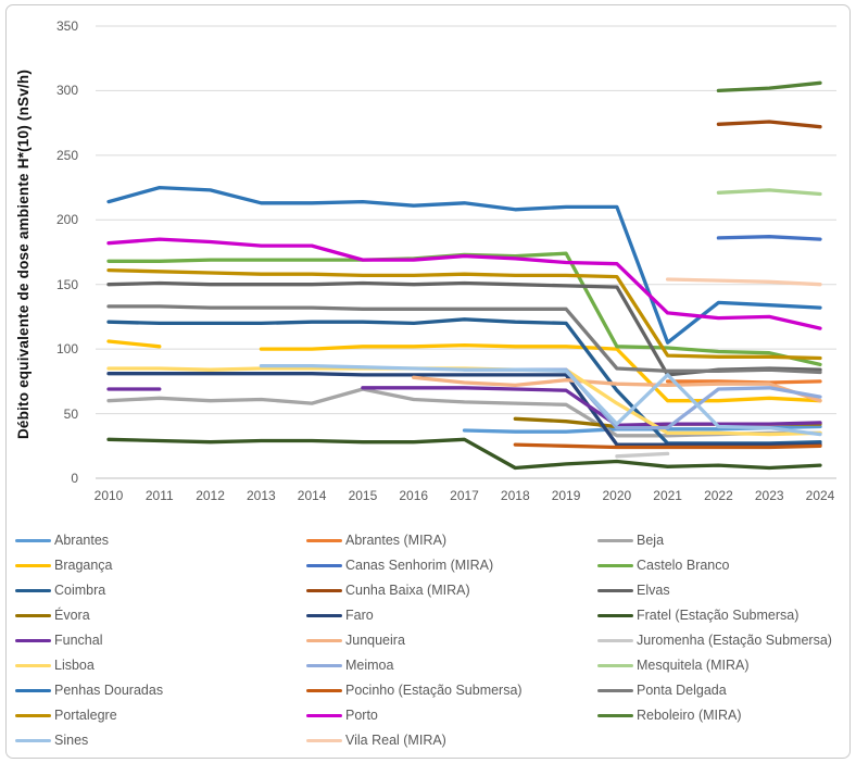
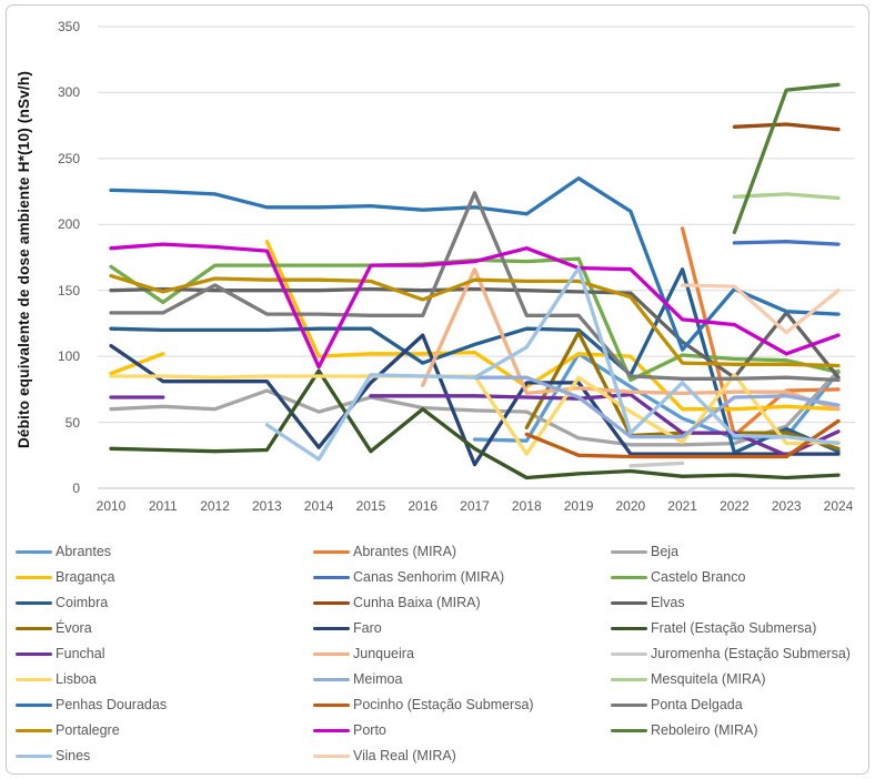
Bragança/2010: 106 -> 87
Faro/2010: 81 -> 108
Penhas Douradas/2010: 214 -> 226
Castelo Branco/2011: 168 -> 141
Portalegre/2011: 160 -> 149
Ponta Delgada/2012: 132 -> 154
Beja/2013: 61 -> 74
Bragança/2013: 100 -> 187
Sines/2013: 87 -> 48
Faro/2014: 81 -> 31
Fratel (Estação Submersa)/2014: 29 -> 89
Porto/2014: 180 -> 92
Sines/2014: 87 -> 22
Coimbra/2016: 120 -> 95
Faro/2016: 80 -> 116
Fratel (Estação Submersa)/2016: 28 -> 60
Portalegre/2016: 157 -> 143
Coimbra/2017: 123 -> 109
Faro/2017: 80 -> 18
Junqueira/2017: 74 -> 166
Ponta Delgada/2017: 131 -> 224
Bragança/2018: 102 -> 77
Lisboa/2018: 84 -> 26
Pocinho (Estação Submersa)/2018: 26 -> 41
Porto/2018: 170 -> 182
Sines/2018: 84 -> 107
Abrantes/2019: 36 -> 102
Beja/2019: 57 -> 38
Évora/2019: 44 -> 118
Meimoa/2019: 84 -> 69
Penhas Douradas/2019: 210 -> 235
Sines/2019: 83 -> 167
Abrantes/2020: 38 -> 77
Castelo Branco/2020: 102 -> 82
Coimbra/2020: 68 -> 86
Funchal/2020: 41 -> 71
Portalegre/2020: 156 -> 145
Abrantes/2021: 38 -> 53
Abrantes (MIRA)/2021: 75 -> 197
Coimbra/2021: 27 -> 166
Elvas/2021: 80 -> 111
Abrantes (MIRA)/2022: 75 -> 40
Lisboa/2022: 35 -> 86
Penhas Douradas/2022: 136 -> 151
Reboleiro (MIRA)/2022: 300 -> 194
Beja/2023: 35 -> 47
Coimbra/2023: 27 -> 45
Elvas/2023: 85 -> 133
Funchal/2023: 42 -> 25
Porto/2023: 125 -> 102
Vila Real (MIRA)/2023: 152 -> 118
Abrantes/2024: 40 -> 88
Beja/2024: 35 -> 89
Évora/2024: 42 -> 30
Pocinho (Estação Submersa)/2024: 25 -> 51
